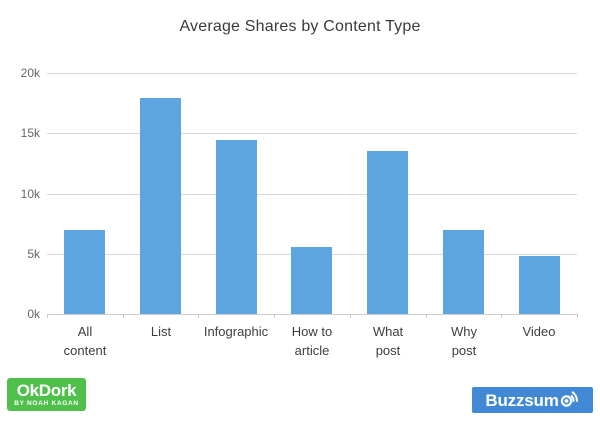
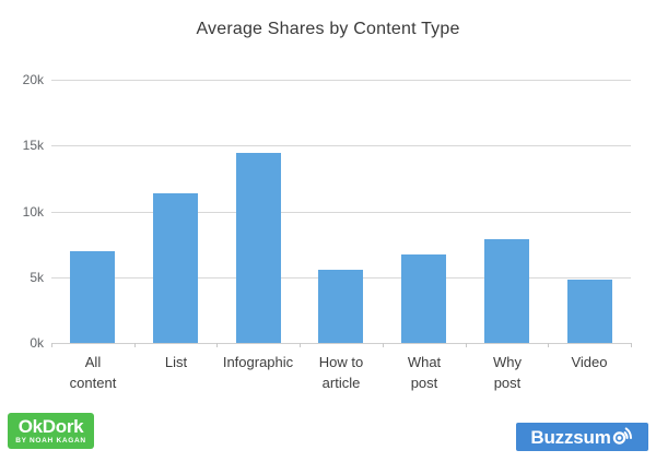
List: 17.9k -> 11.4k
What post: 13.5k -> 6.7k
Why post: 7.0k -> 7.9k
